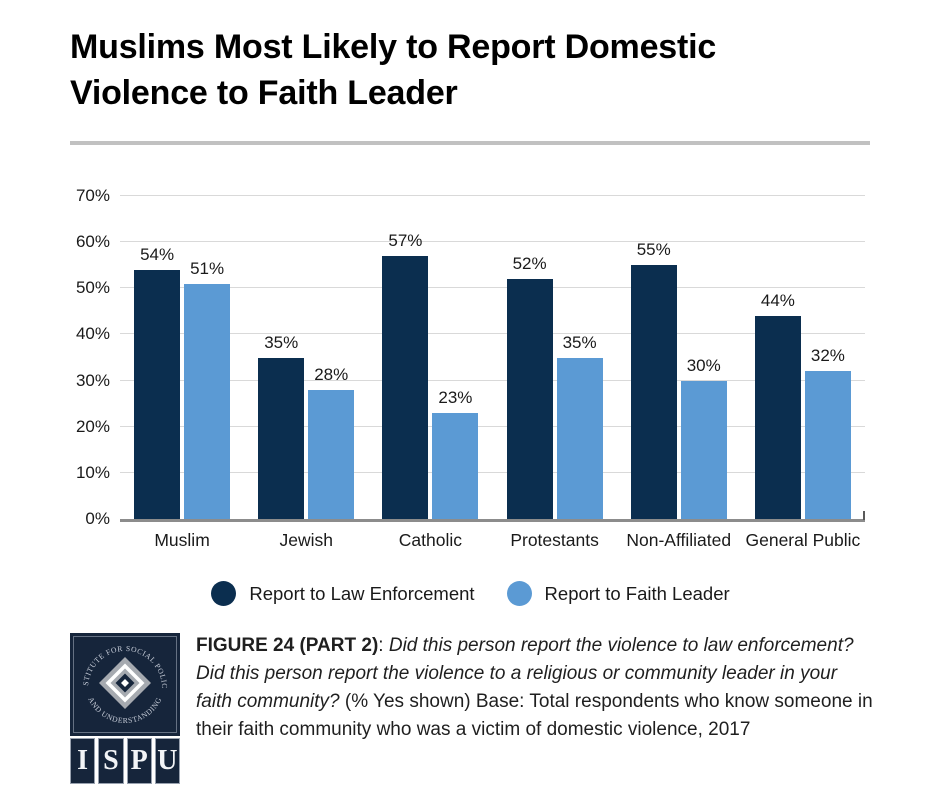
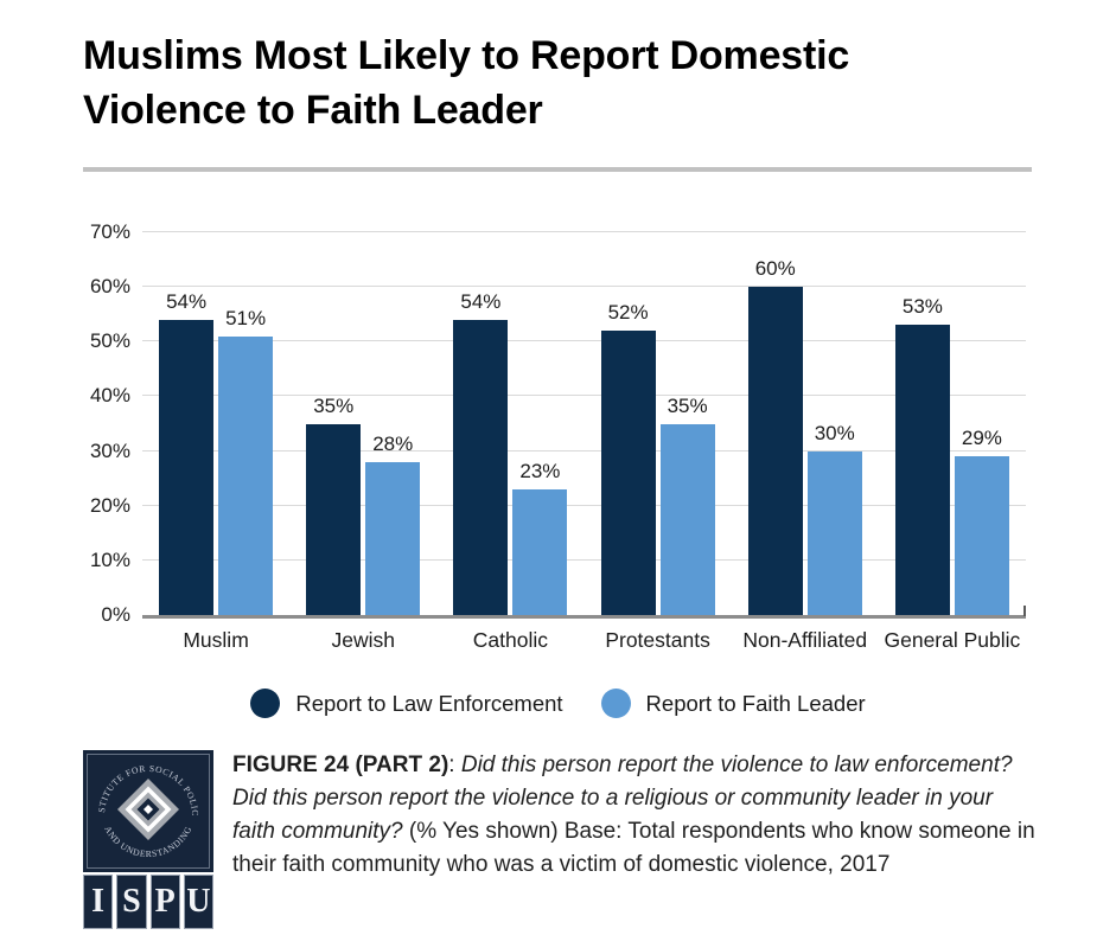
Report to Law Enforcement/Catholic: 57% -> 54%
Report to Law Enforcement/Non-Affiliated: 55% -> 60%
Report to Law Enforcement/General Public: 44% -> 53%
Report to Faith Leader/General Public: 32% -> 29%
